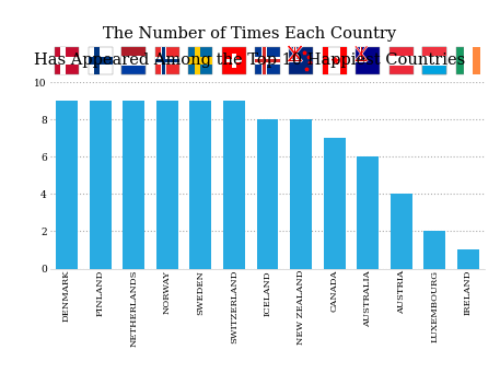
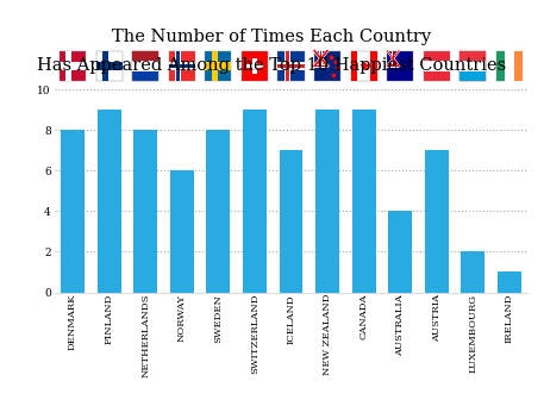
DENMARK: 9 -> 8
NETHERLANDS: 9 -> 8
NORWAY: 9 -> 6
SWEDEN: 9 -> 8
ICELAND: 8 -> 7
NEW ZEALAND: 8 -> 9
CANADA: 7 -> 9
AUSTRALIA: 6 -> 4
AUSTRIA: 4 -> 7
